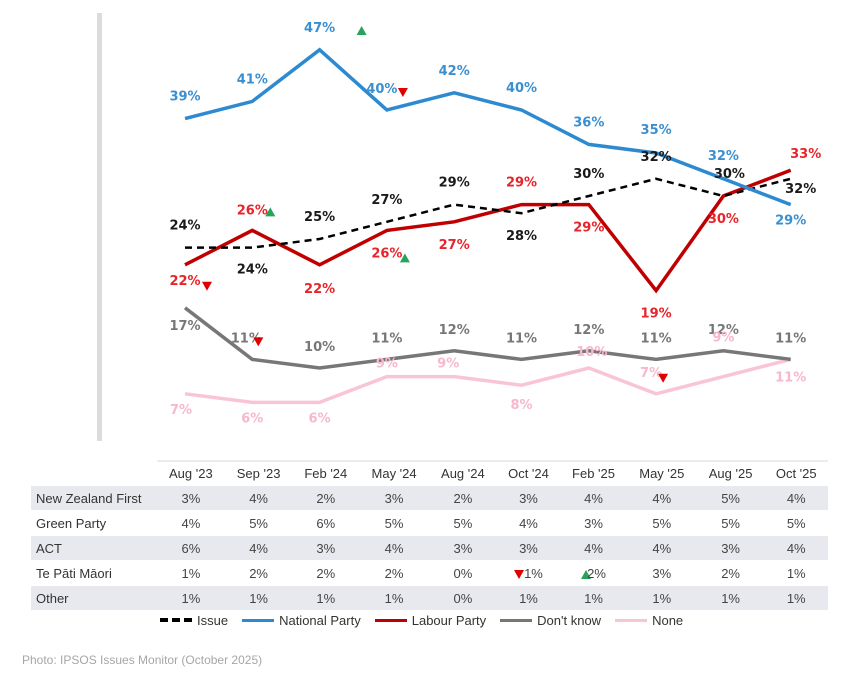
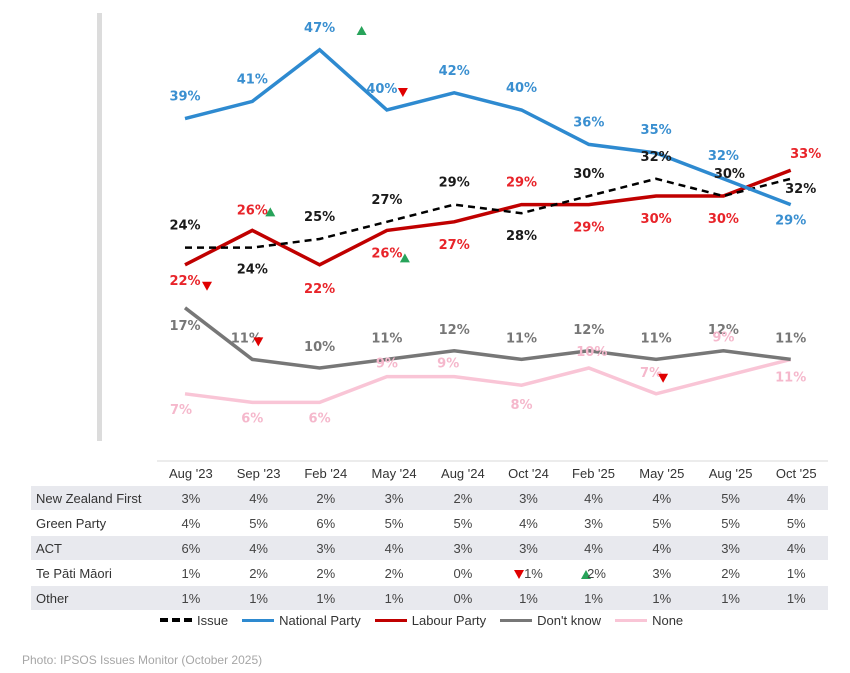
Labour Party/May '25: 19% -> 30%
